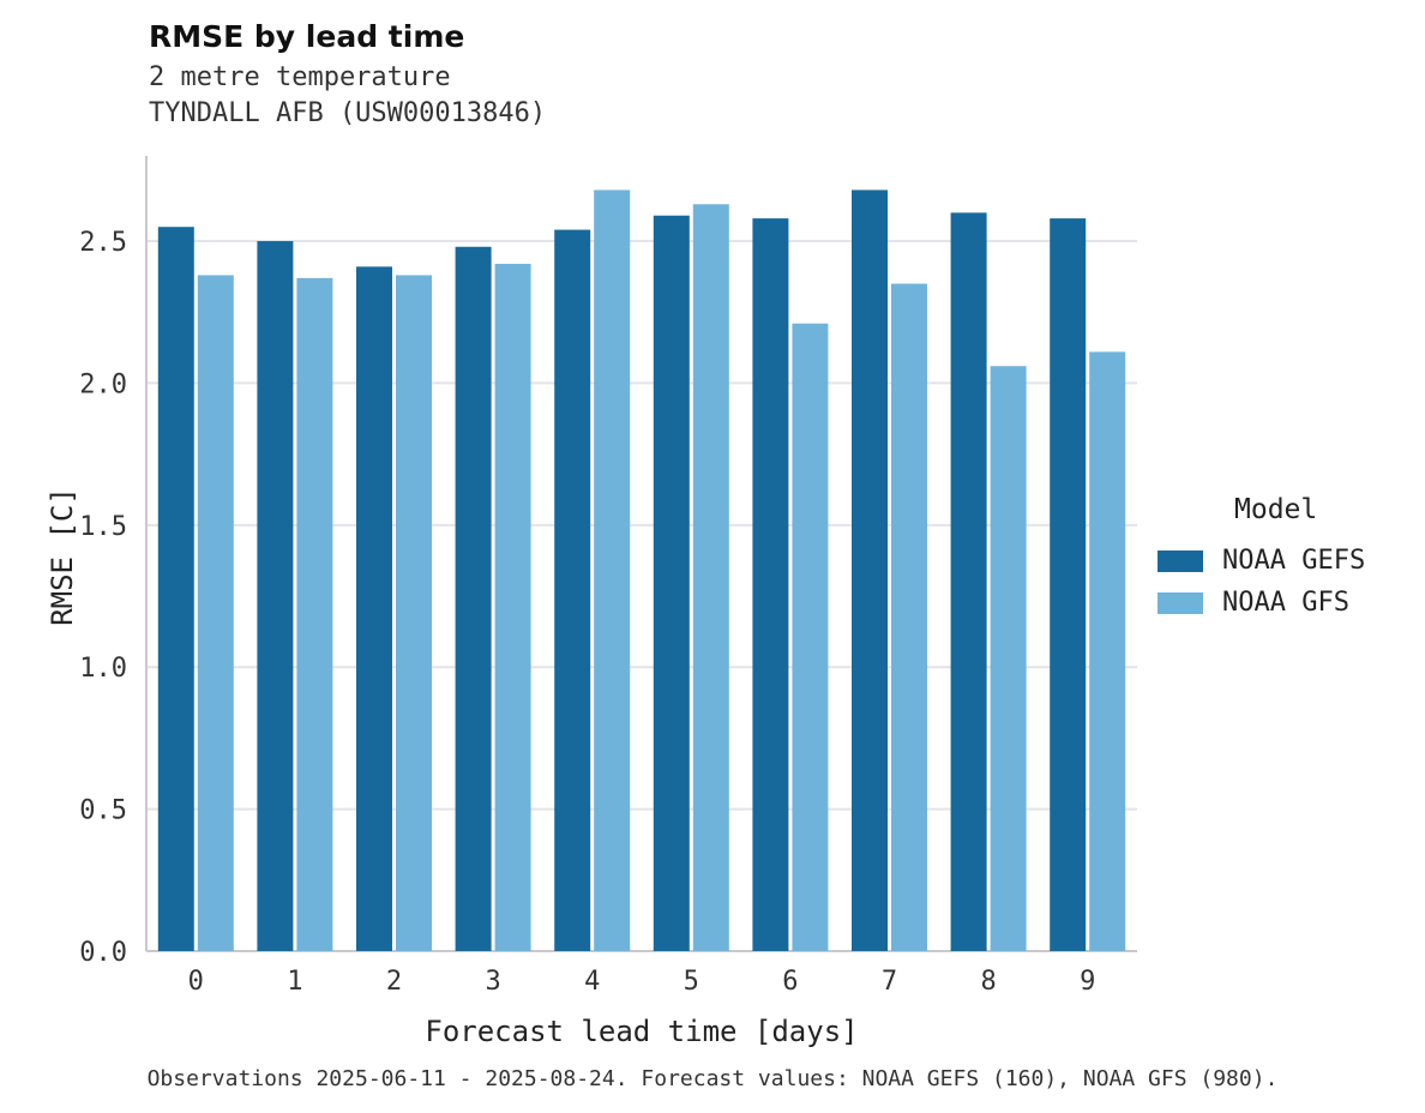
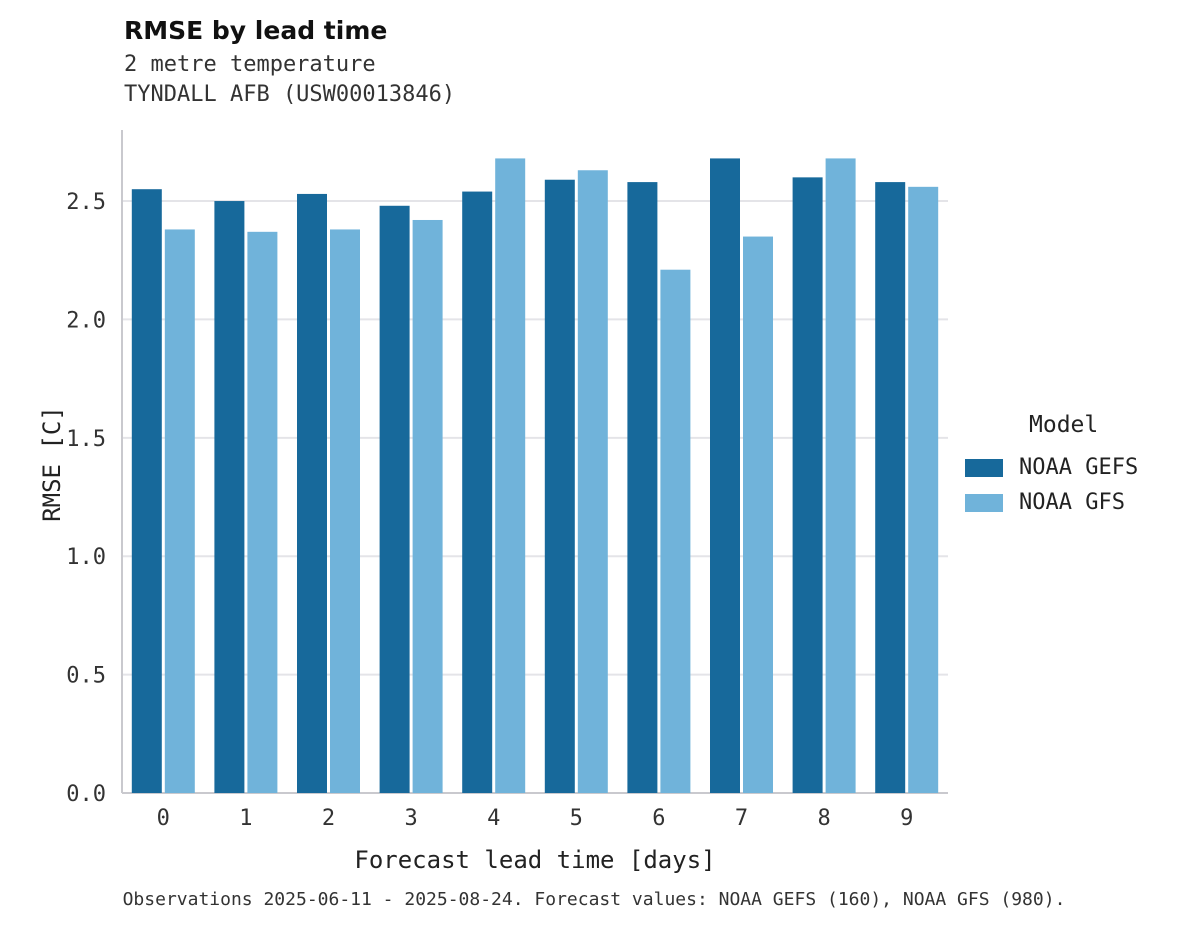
NOAA GEFS/2: 2.41 -> 2.53
NOAA GFS/8: 2.06 -> 2.68
NOAA GFS/9: 2.11 -> 2.56
